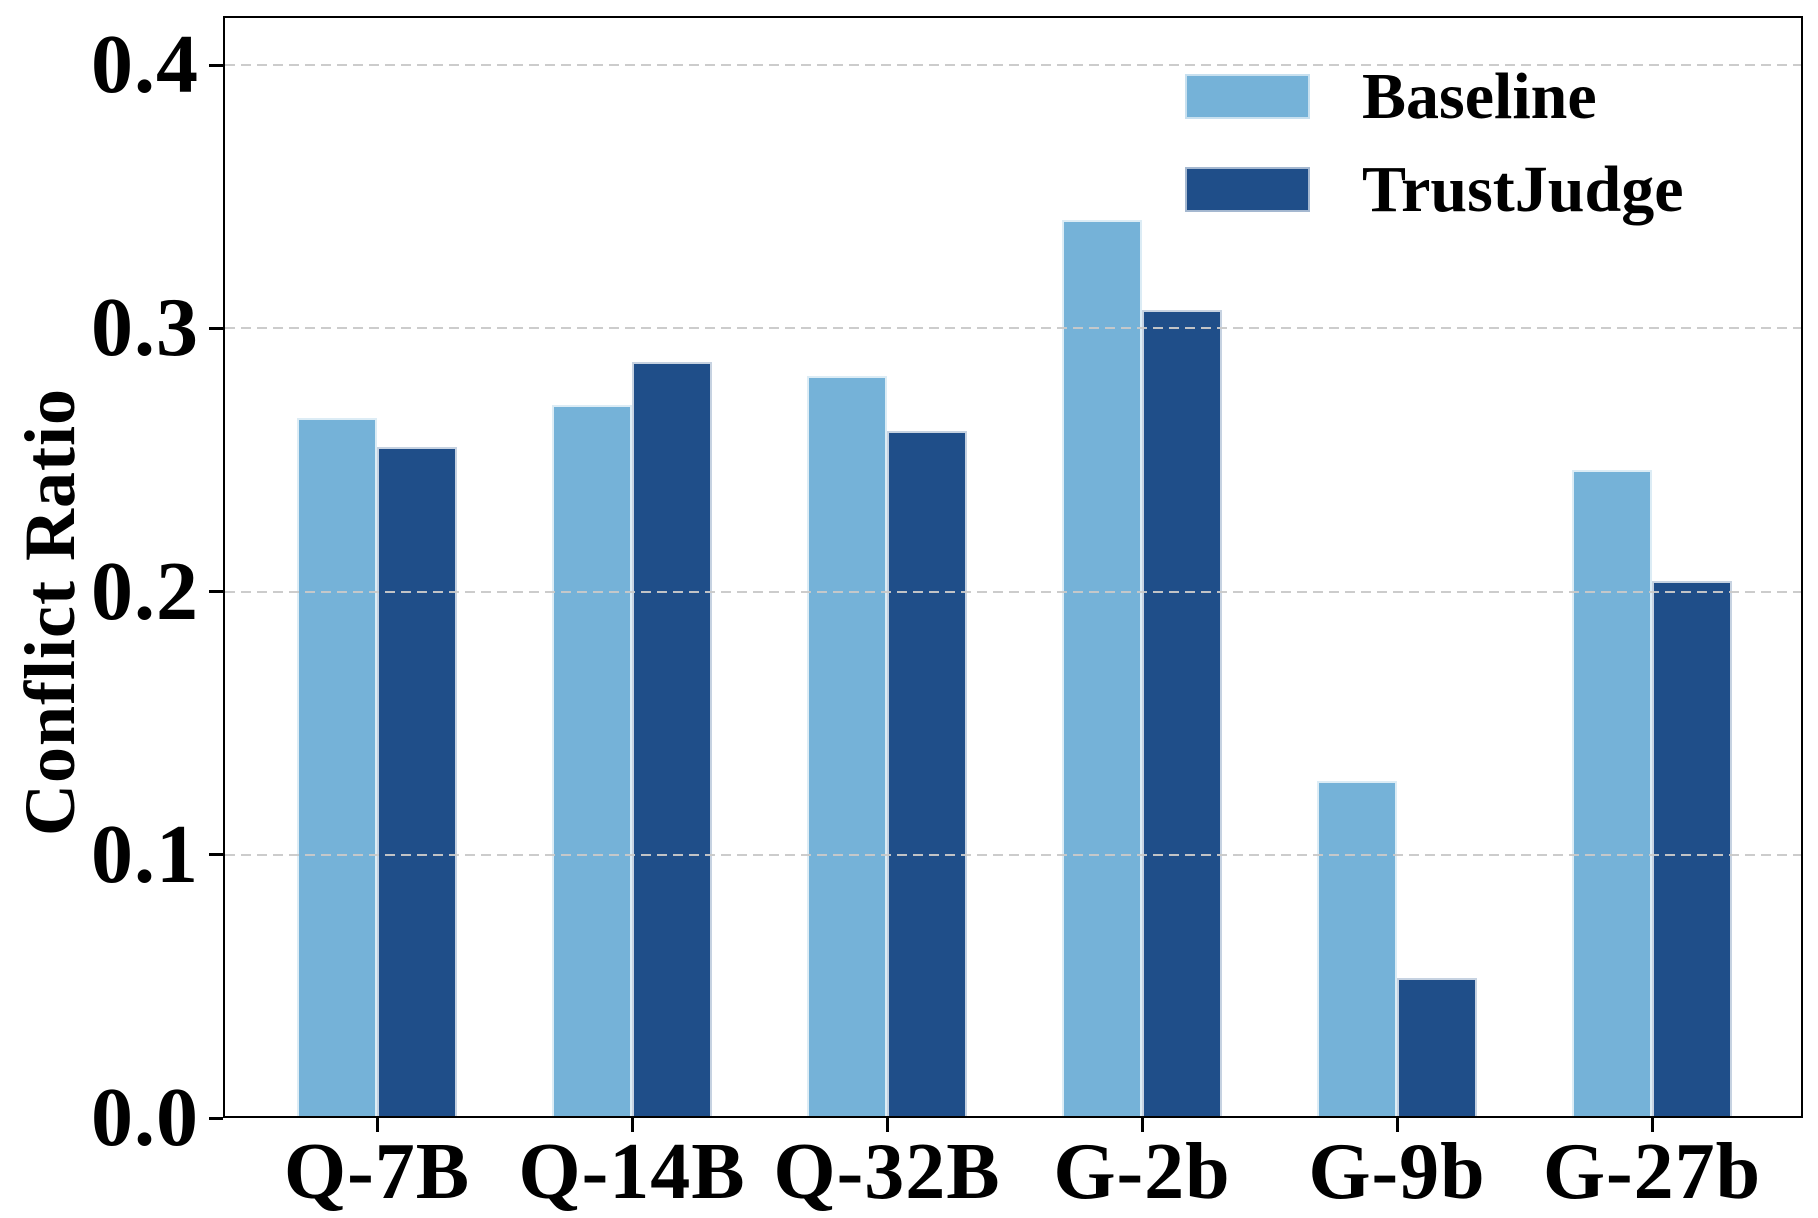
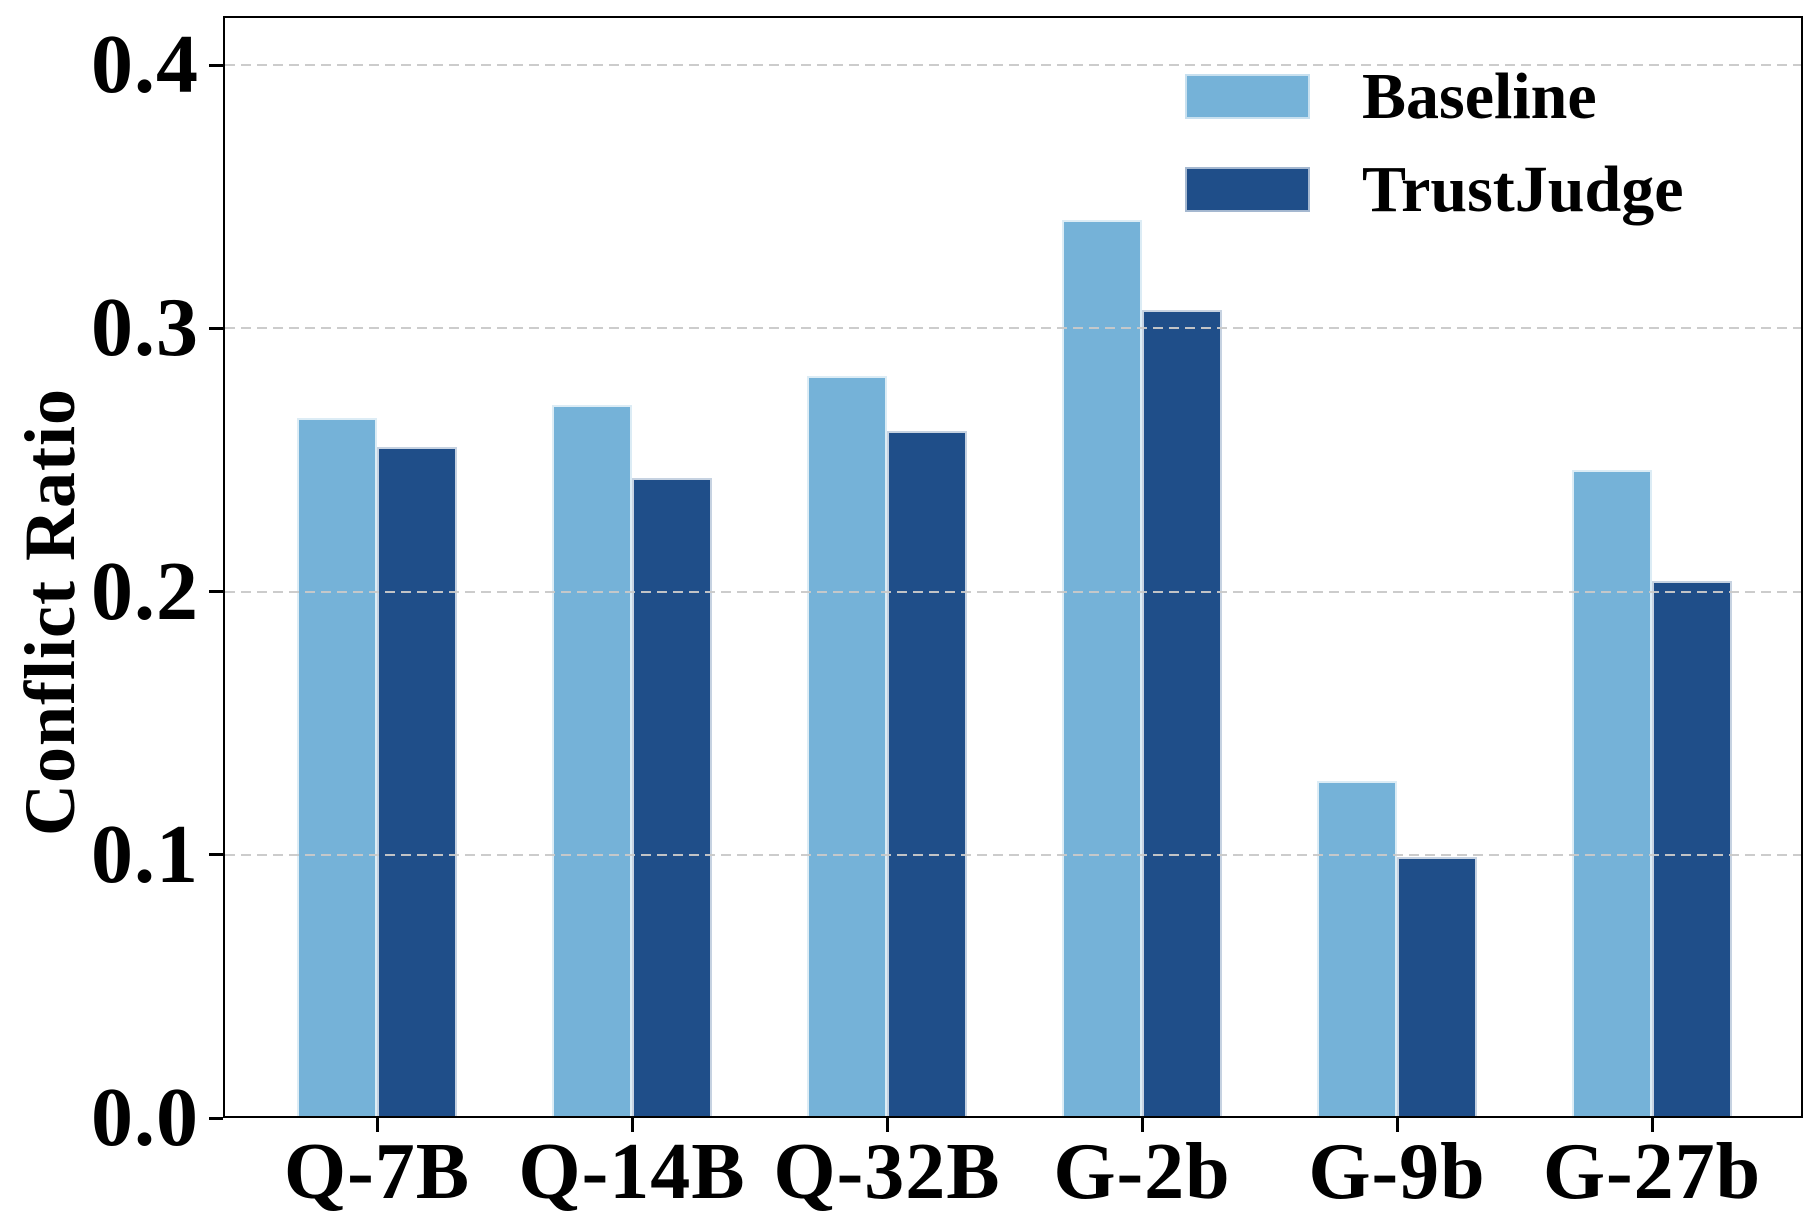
TrustJudge/Q-14B: 0.287 -> 0.243
TrustJudge/G-9b: 0.053 -> 0.099
